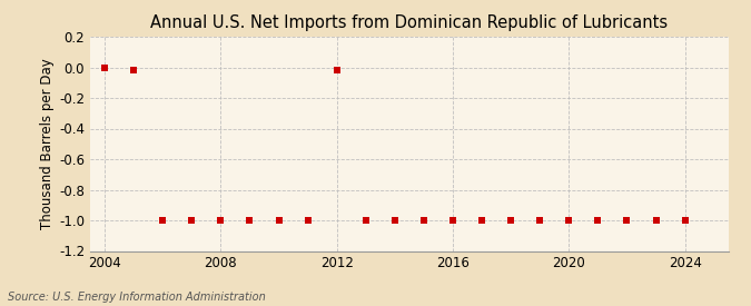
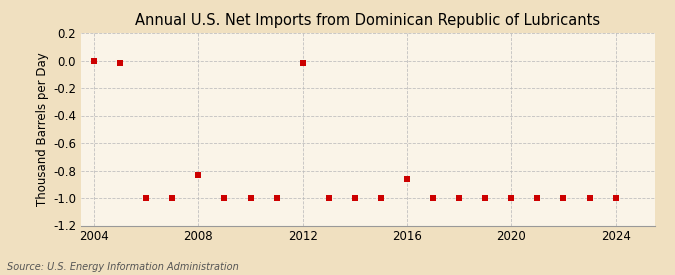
2008: -1.00 -> -0.83
2016: -1.00 -> -0.86
